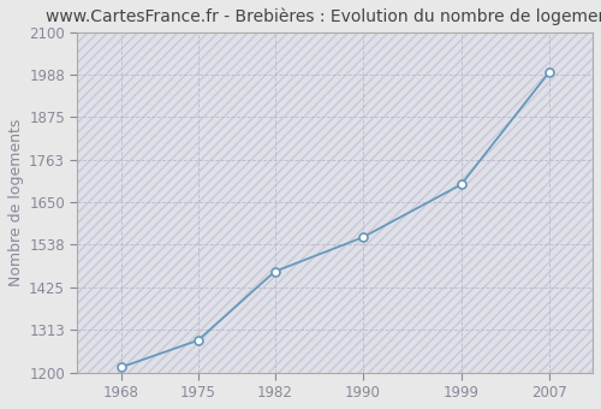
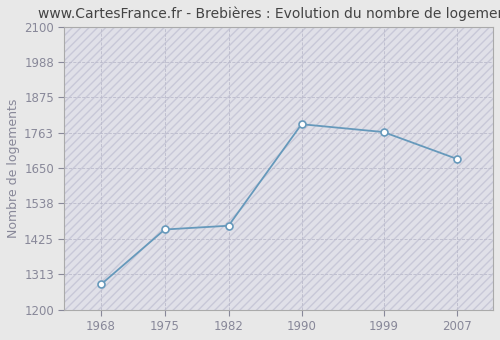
1968: 1214 -> 1280
1975: 1285 -> 1455
1990: 1557 -> 1790
1999: 1697 -> 1765
2007: 1993 -> 1680
